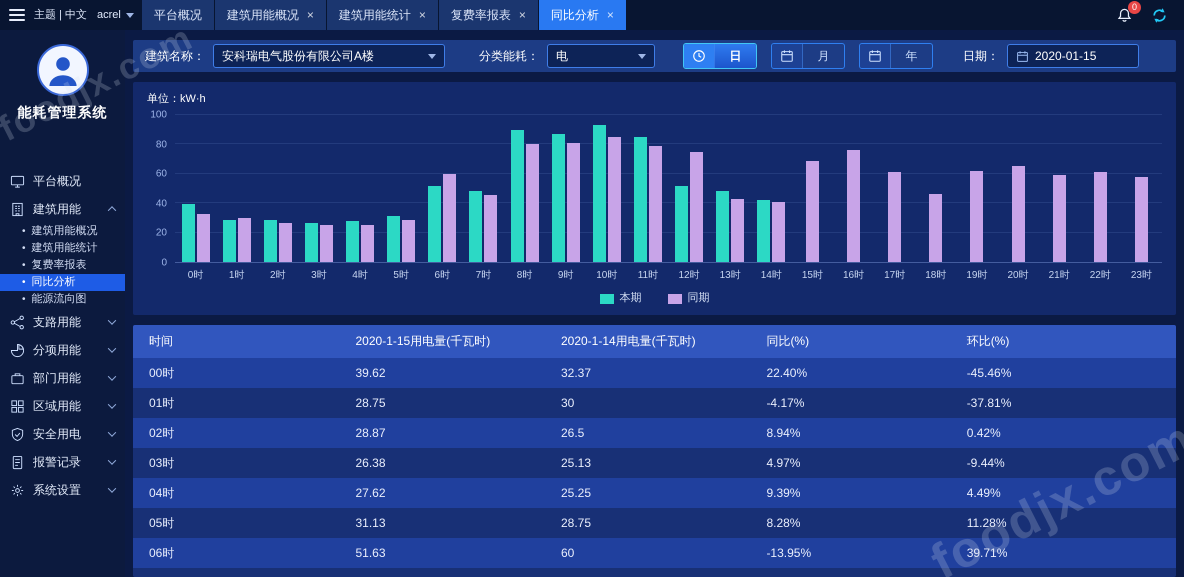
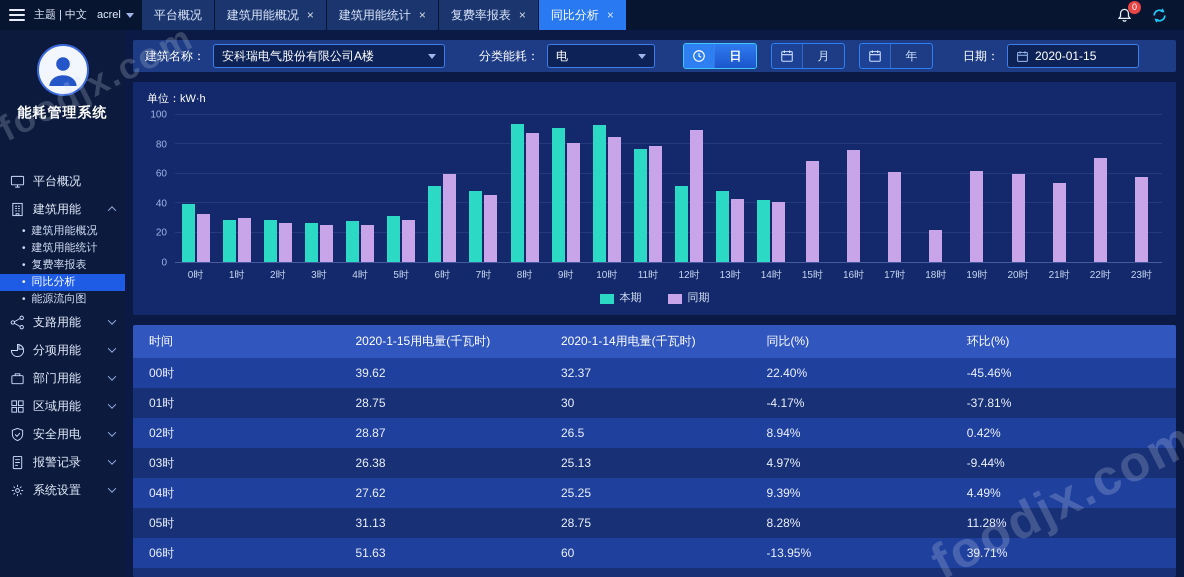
本期/8时: 90 -> 94
同期/8时: 80 -> 88
本期/9时: 87 -> 91
本期/11时: 85 -> 77
同期/12时: 75 -> 90
同期/18时: 46 -> 22
同期/20时: 65 -> 60
同期/21时: 59 -> 54
同期/22时: 61 -> 71
